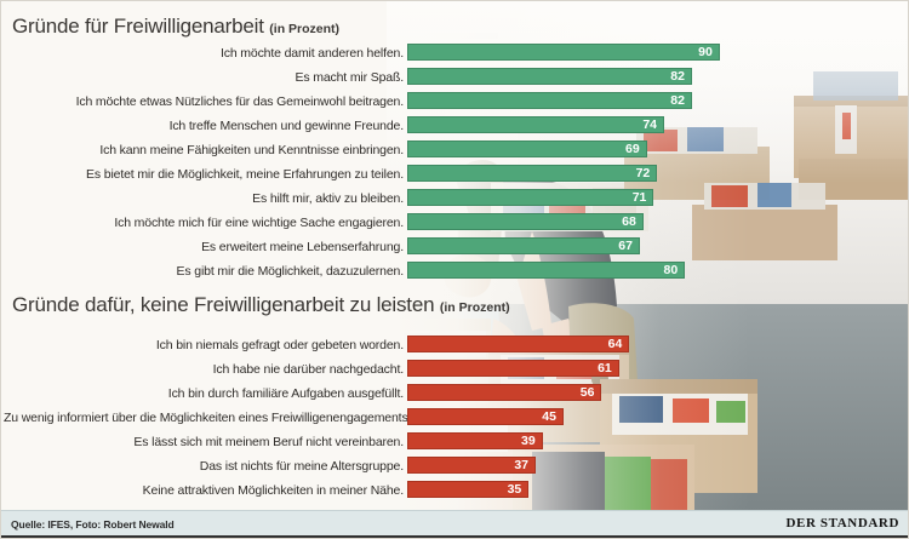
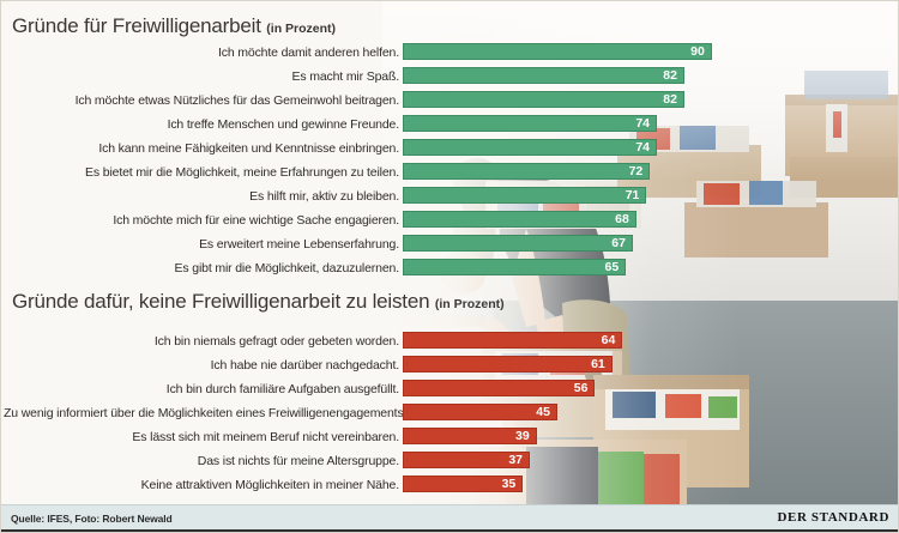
Gründe für Freiwilligenarbeit/Ich kann meine Fähigkeiten und Kenntnisse einbringen.: 69 -> 74
Gründe für Freiwilligenarbeit/Es gibt mir die Möglichkeit, dazuzulernen.: 80 -> 65
